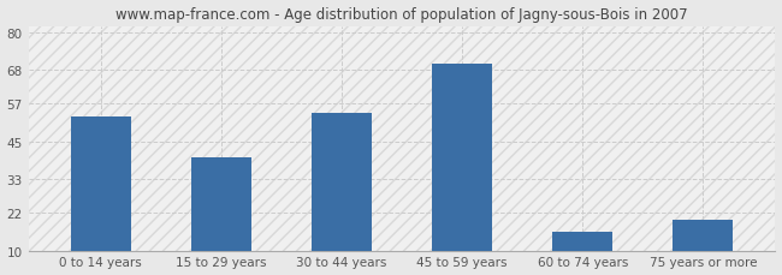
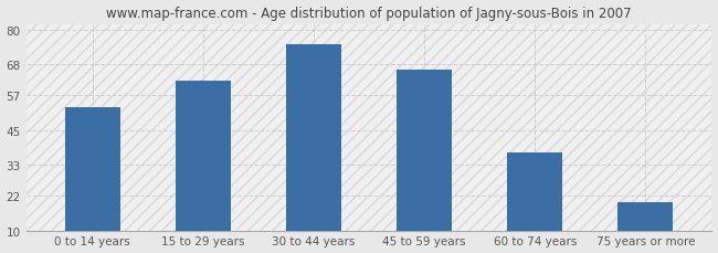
15 to 29 years: 40 -> 62
30 to 44 years: 54 -> 75
45 to 59 years: 70 -> 66
60 to 74 years: 16 -> 37
